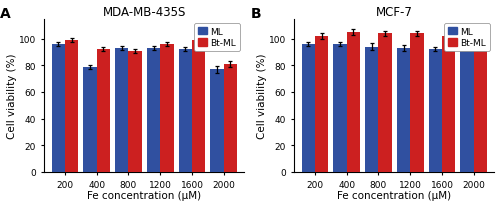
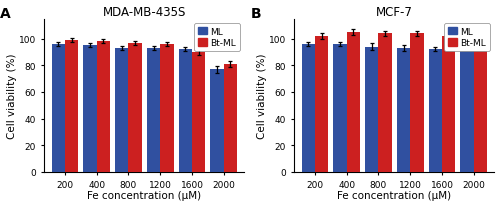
MDA-MB-435S/ML/400: 79 -> 95
MDA-MB-435S/Bt-ML/400: 92 -> 98
MDA-MB-435S/Bt-ML/800: 91 -> 97
MDA-MB-435S/Bt-ML/1600: 99 -> 90
